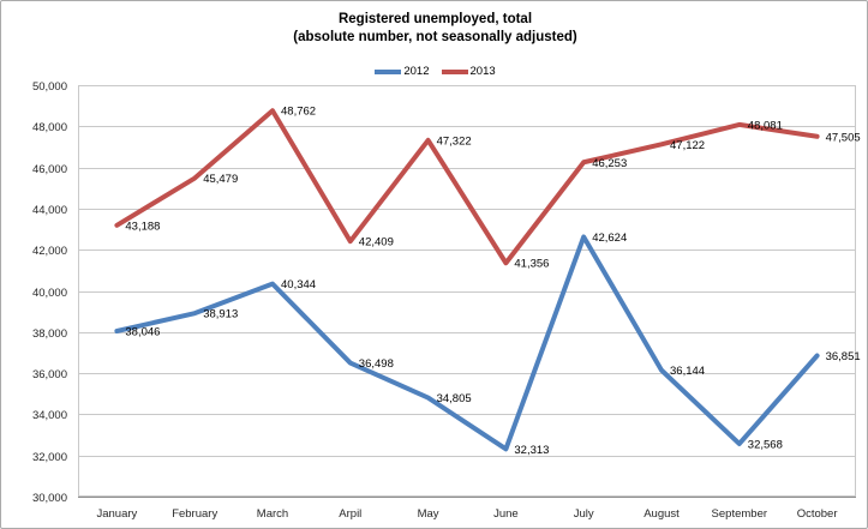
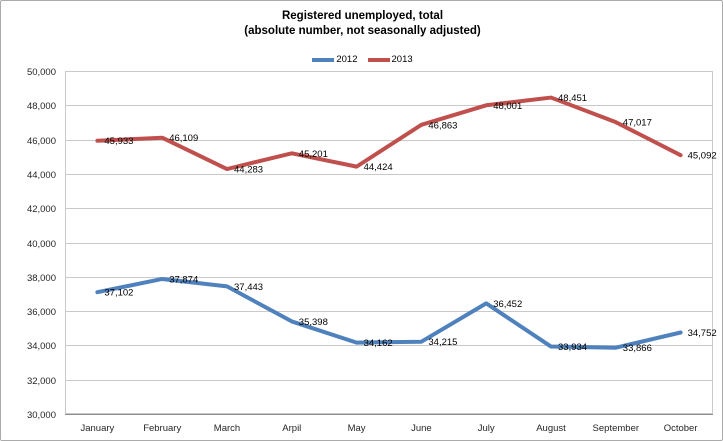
2012/January: 38,046 -> 37,102
2013/January: 43,188 -> 45,933
2012/February: 38,913 -> 37,874
2013/February: 45,479 -> 46,109
2012/March: 40,344 -> 37,443
2013/March: 48,762 -> 44,283
2012/Arpil: 36,498 -> 35,398
2013/Arpil: 42,409 -> 45,201
2012/May: 34,805 -> 34,162
2013/May: 47,322 -> 44,424
2012/June: 32,313 -> 34,215
2013/June: 41,356 -> 46,863
2012/July: 42,624 -> 36,452
2013/July: 46,253 -> 48,001
2012/August: 36,144 -> 33,934
2013/August: 47,122 -> 48,451
2012/September: 32,568 -> 33,866
2013/September: 48,081 -> 47,017
2012/October: 36,851 -> 34,752
2013/October: 47,505 -> 45,092
